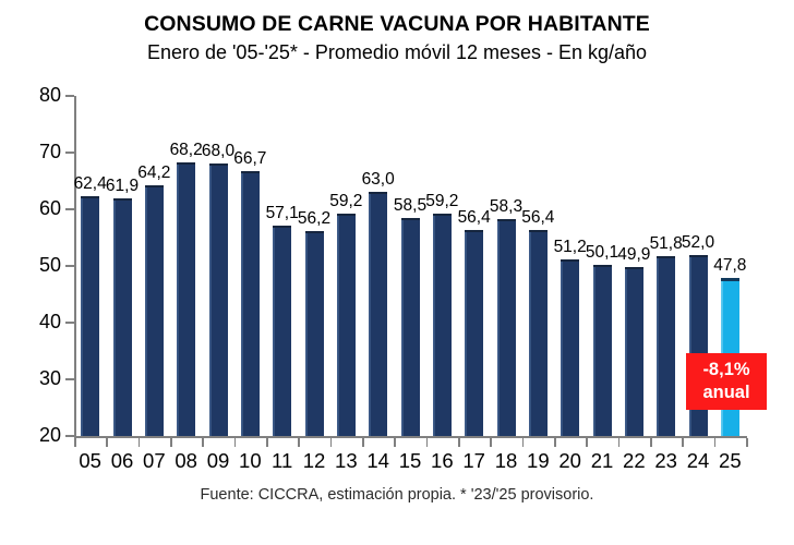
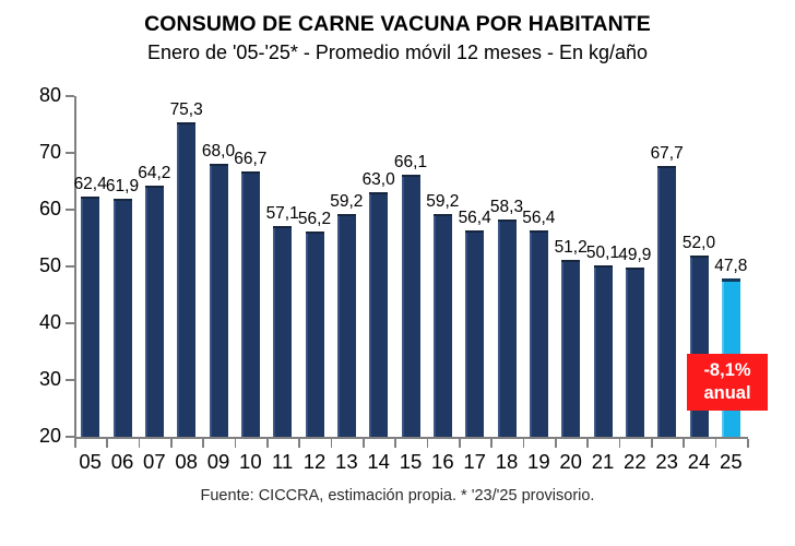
08: 68,2 -> 75,3
15: 58,5 -> 66,1
23: 51,8 -> 67,7
